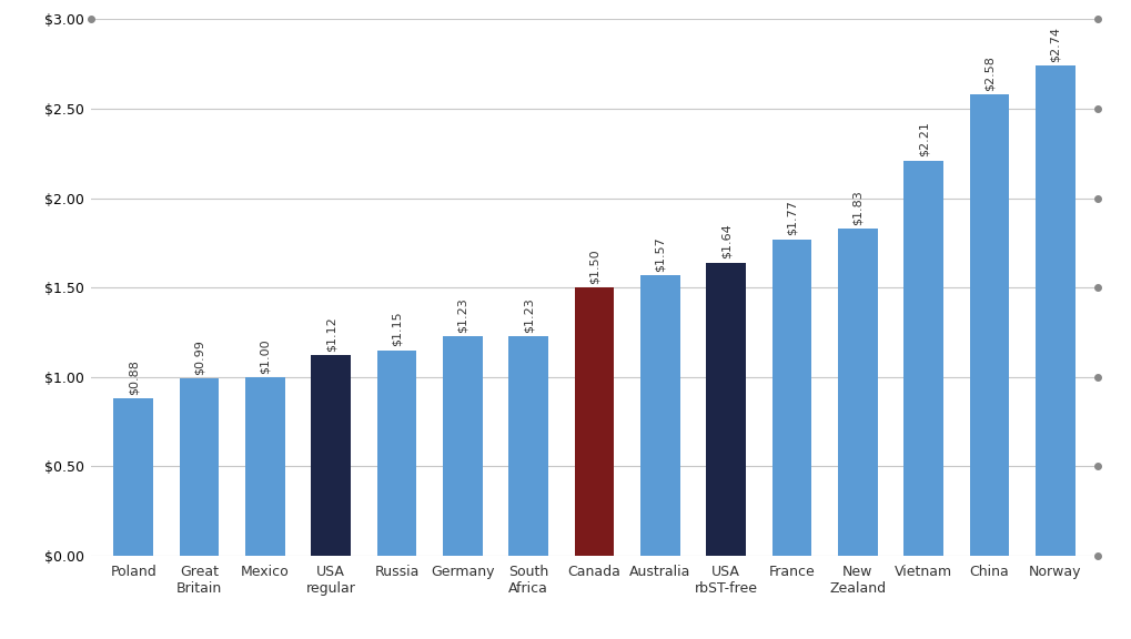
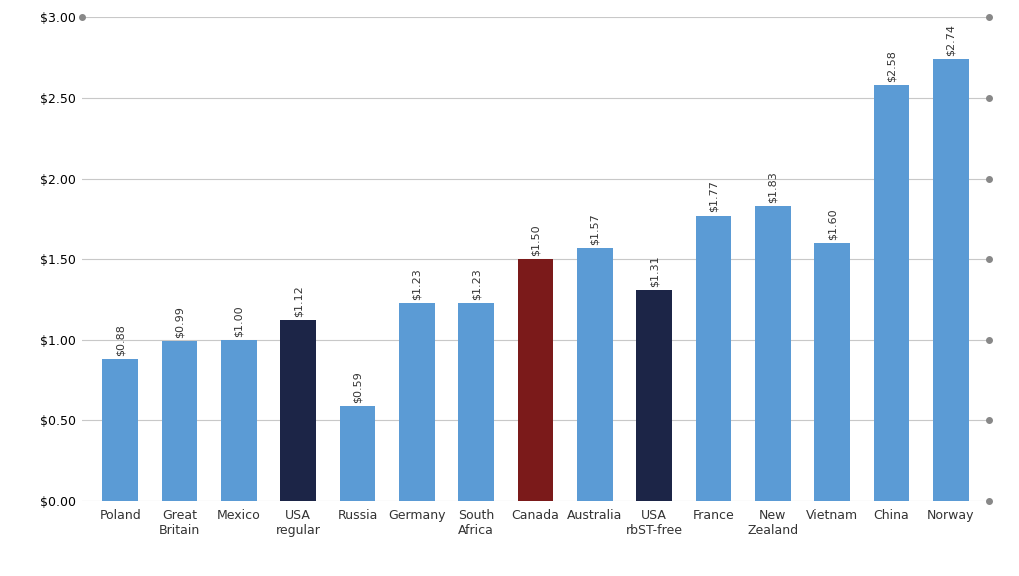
Russia: $1.15 -> $0.59
USA rbST-free: $1.64 -> $1.31
Vietnam: $2.21 -> $1.60
